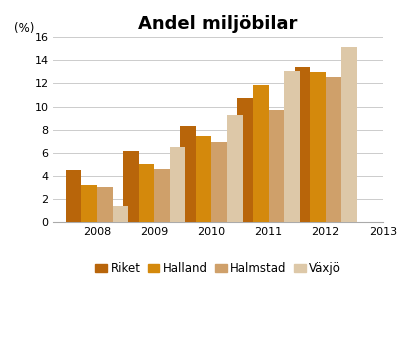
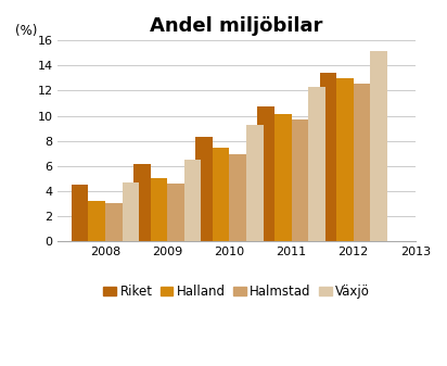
Växjö/2008: 1.4 -> 4.7
Halland/2011: 11.9 -> 10.1
Växjö/2011: 13.1 -> 12.3
